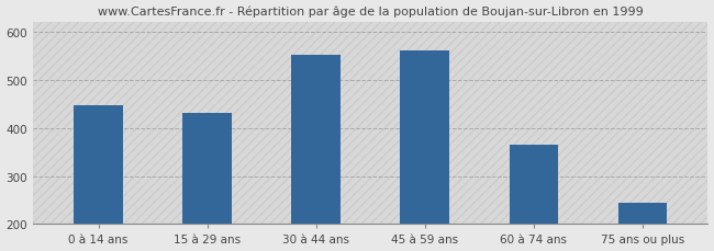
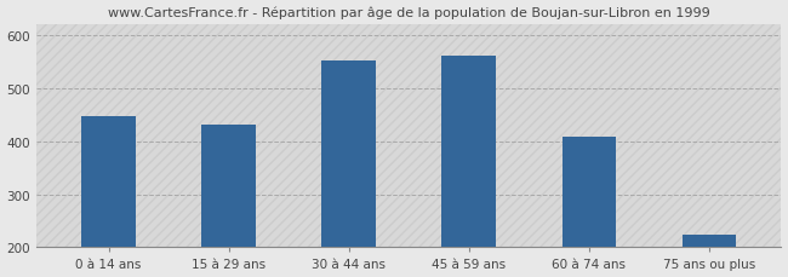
60 à 74 ans: 365 -> 408
75 ans ou plus: 245 -> 224
